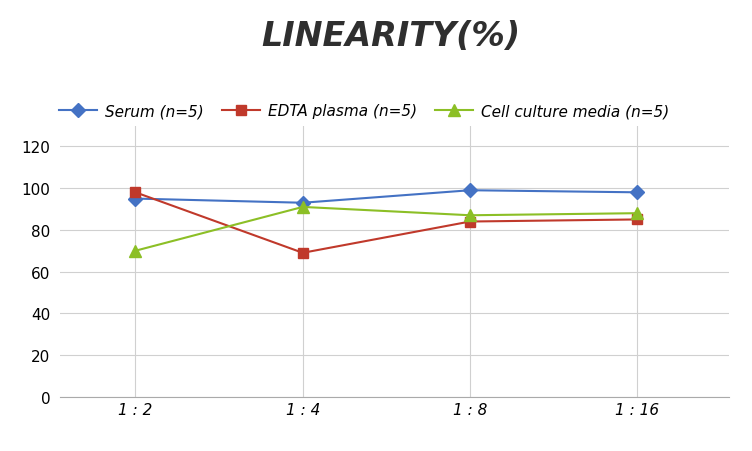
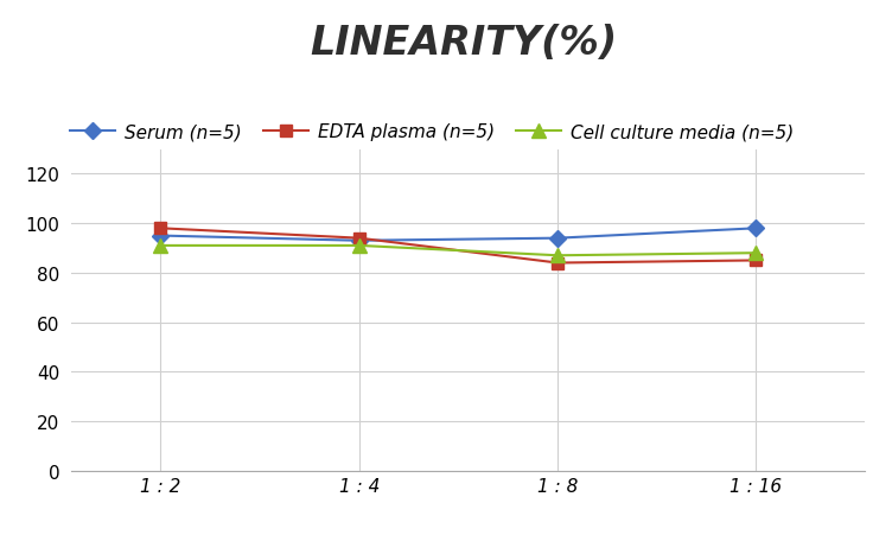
Cell culture media (n=5)/1 : 2: 70 -> 91
EDTA plasma (n=5)/1 : 4: 69 -> 94
Serum (n=5)/1 : 8: 99 -> 94
